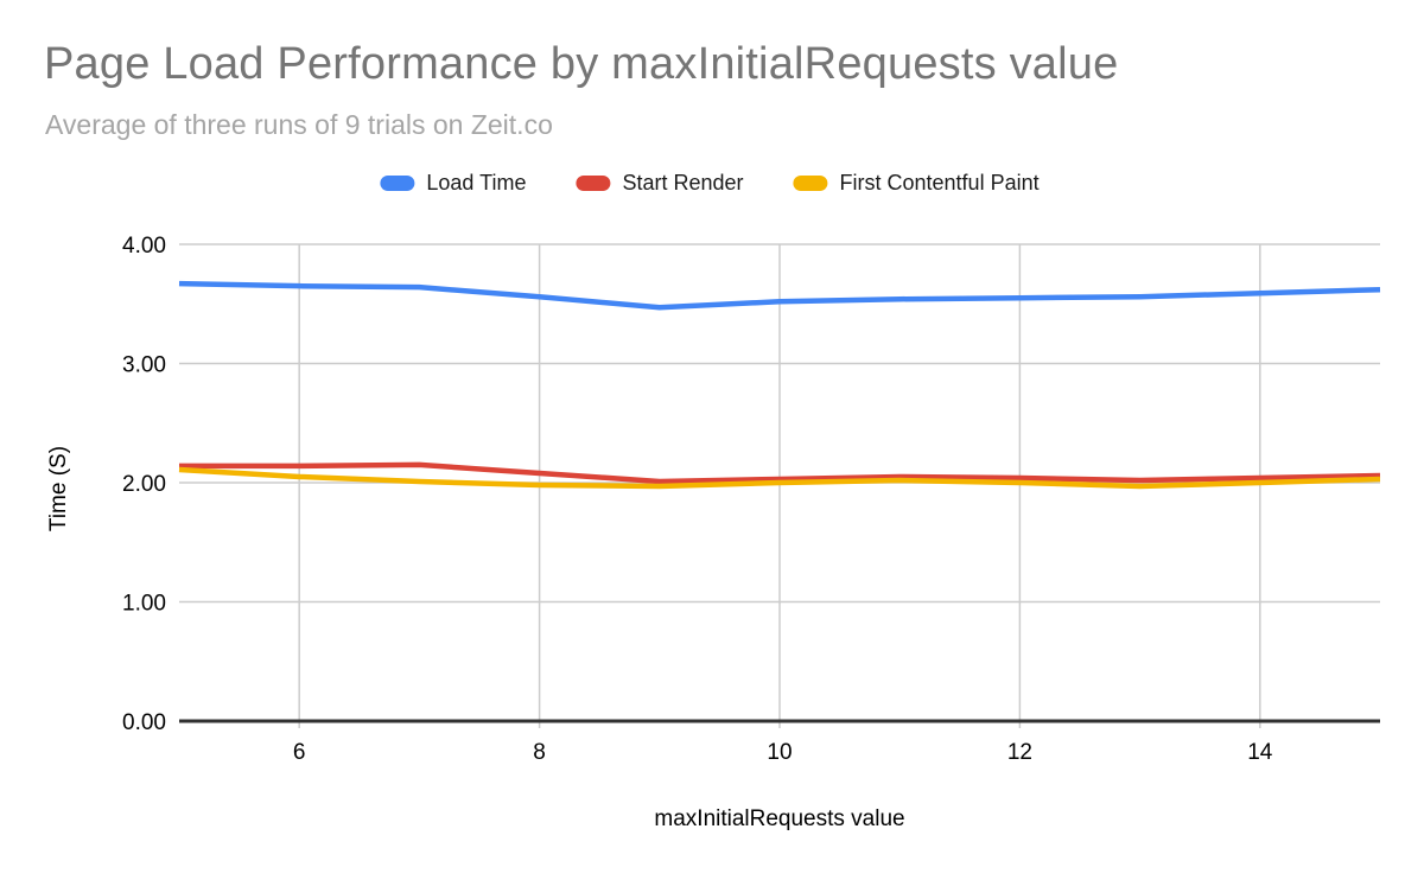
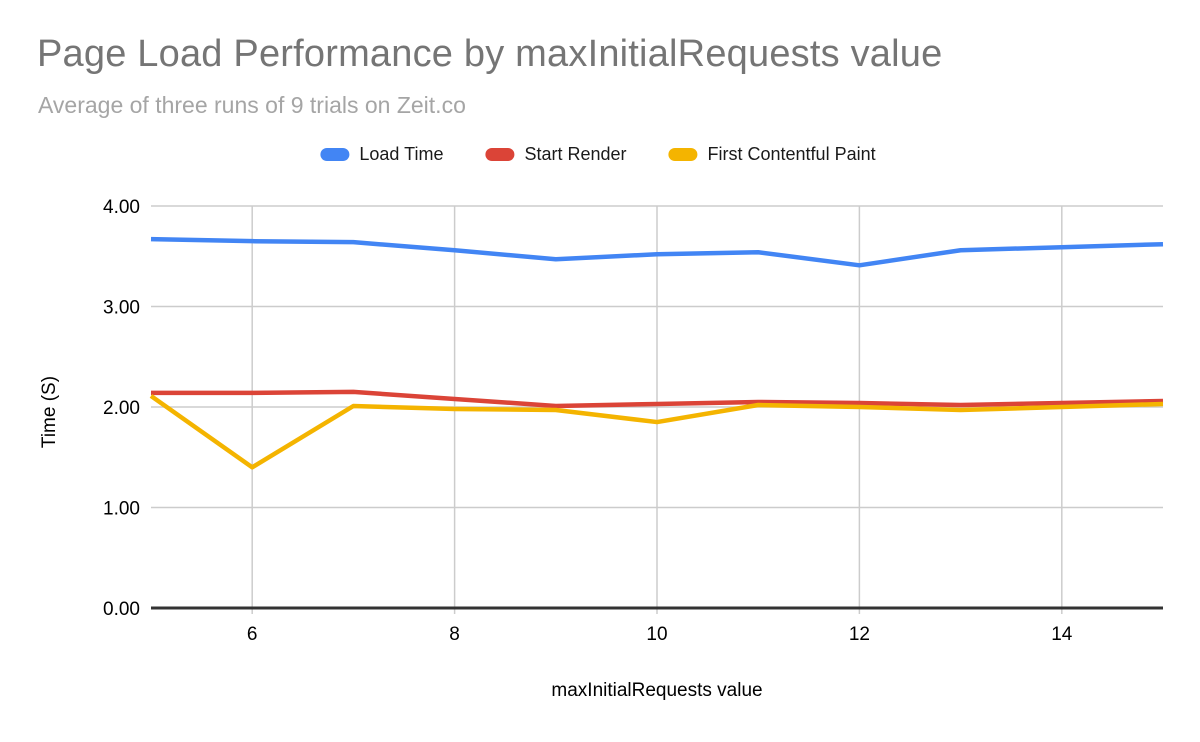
First Contentful Paint/6: 2.05 -> 1.40
First Contentful Paint/10: 2.00 -> 1.85
Load Time/12: 3.55 -> 3.41
